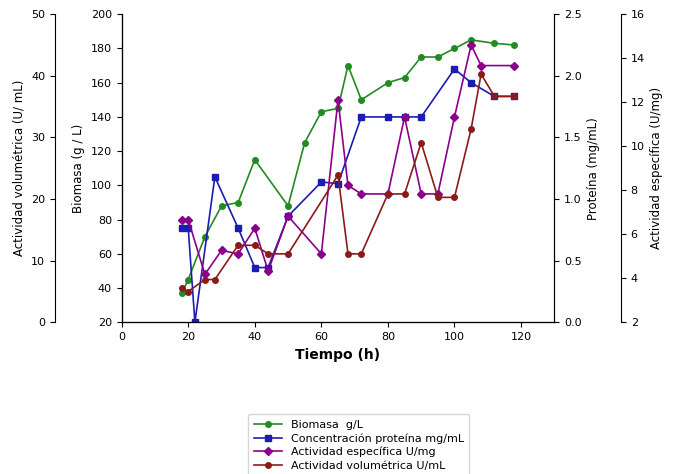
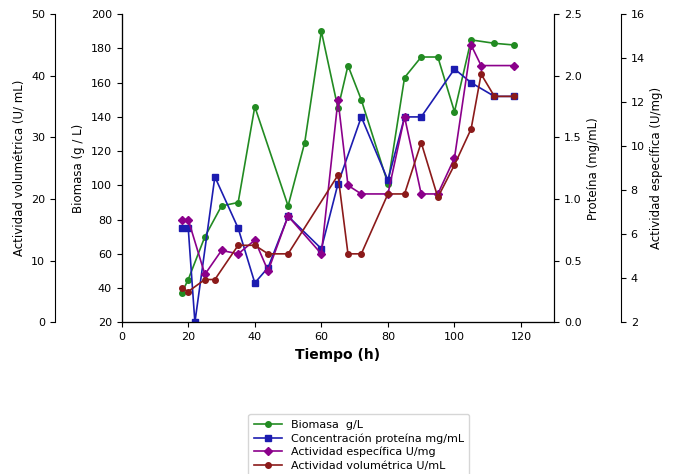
Biomasa g/L/40: 115 -> 146
Concentración proteína mg/mL/40: 52 -> 43
Actividad específica U/mg/40: 75 -> 68
Biomasa g/L/60: 143 -> 190
Concentración proteína mg/mL/60: 102 -> 63
Biomasa g/L/80: 160 -> 101
Concentración proteína mg/mL/80: 140 -> 103
Biomasa g/L/100: 180 -> 143
Actividad específica U/mg/100: 140 -> 116
Actividad volumétrica U/mL/100: 93 -> 112
